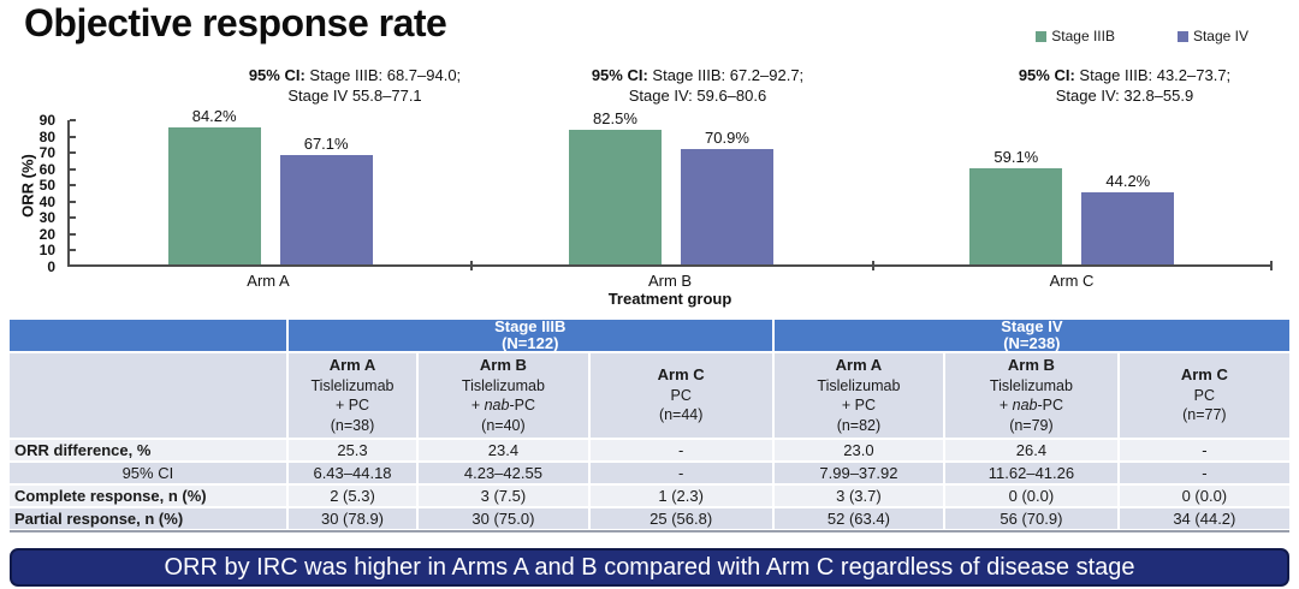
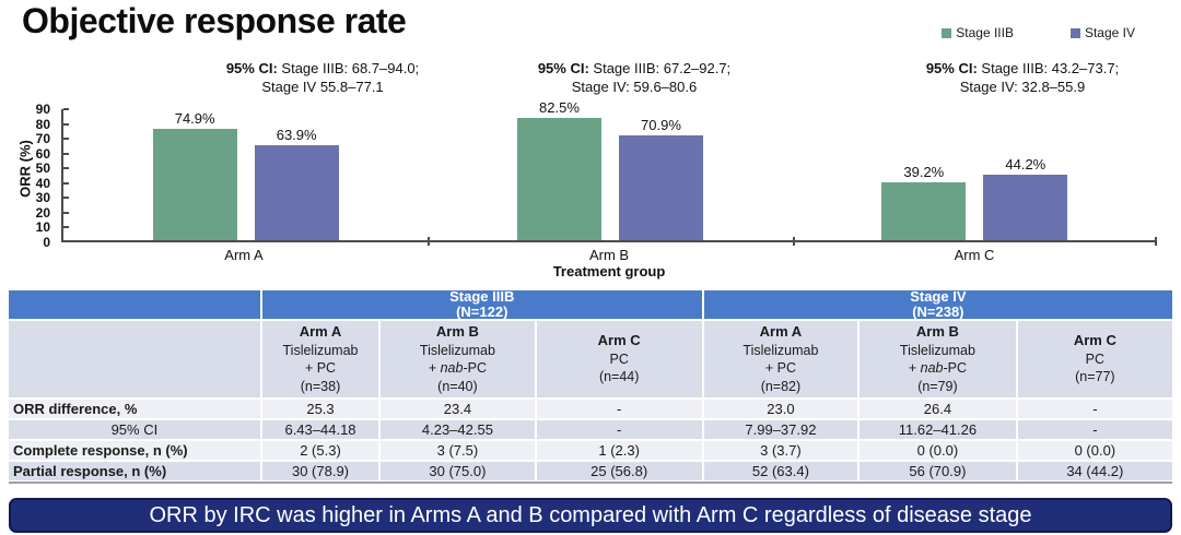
Stage IIIB/Arm A: 84.2% -> 74.9%
Stage IV/Arm A: 67.1% -> 63.9%
Stage IIIB/Arm C: 59.1% -> 39.2%
